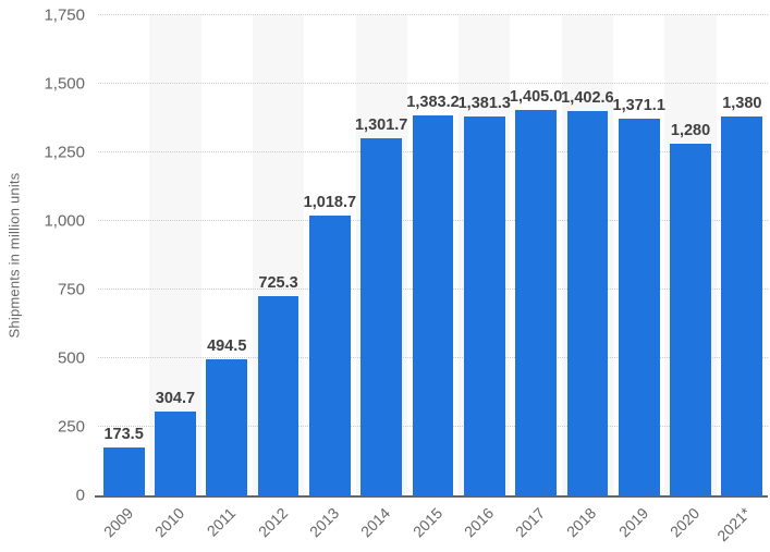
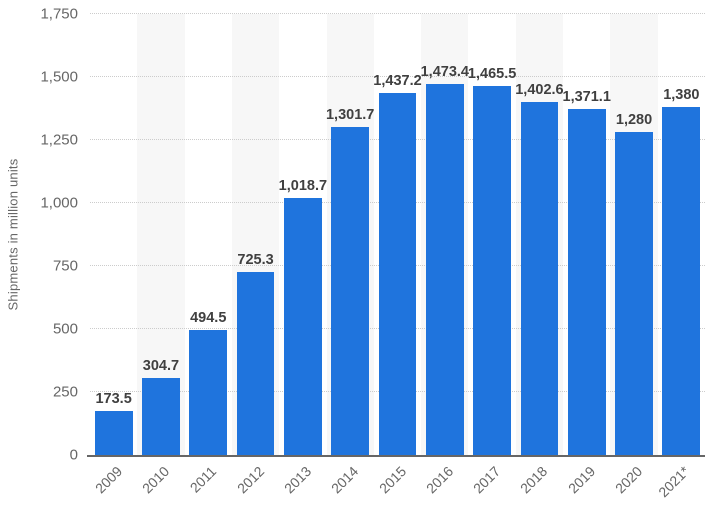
2015: 1,383.2 -> 1,437.2
2016: 1,381.3 -> 1,473.4
2017: 1,405.0 -> 1,465.5
